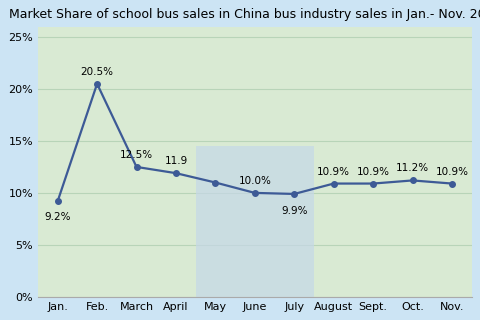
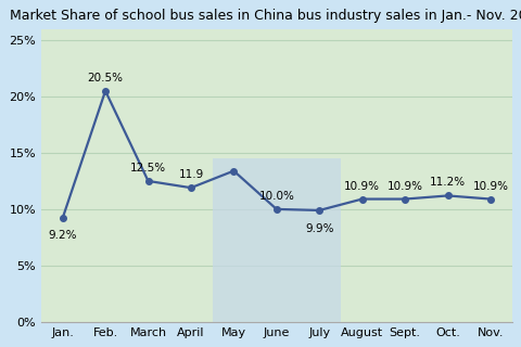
May: 11.0% -> 13.4%
